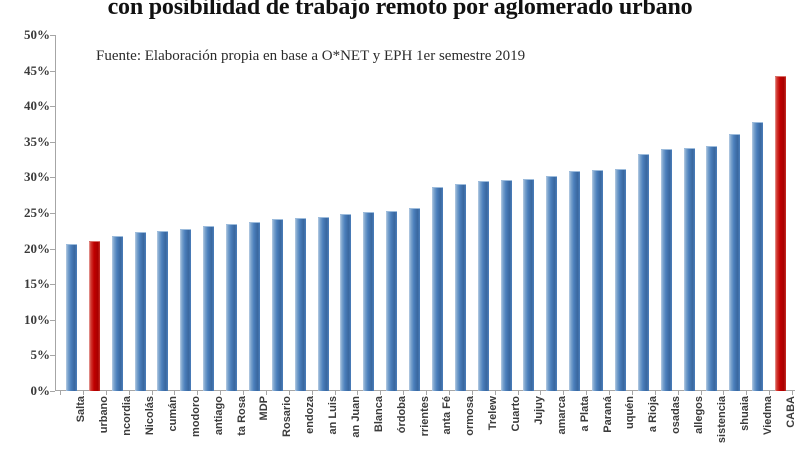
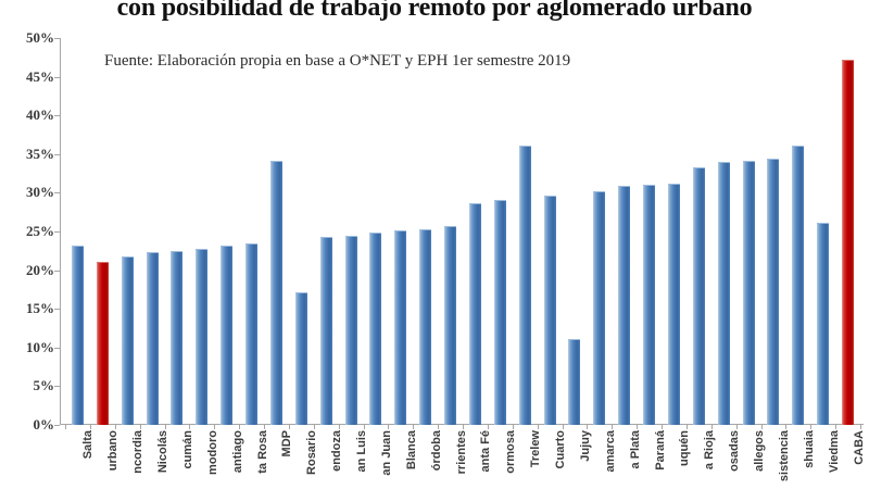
Salta: 20% -> 23%
MDP: 24% -> 34%
Rosario: 24% -> 17%
Trelew: 29% -> 36%
Jujuy: 30% -> 11%
Viedma: 38% -> 26%
CABA: 44% -> 47%
